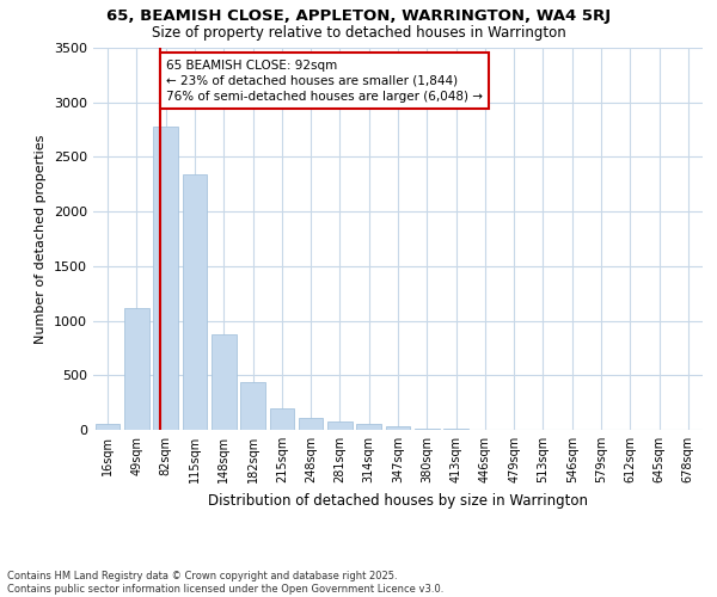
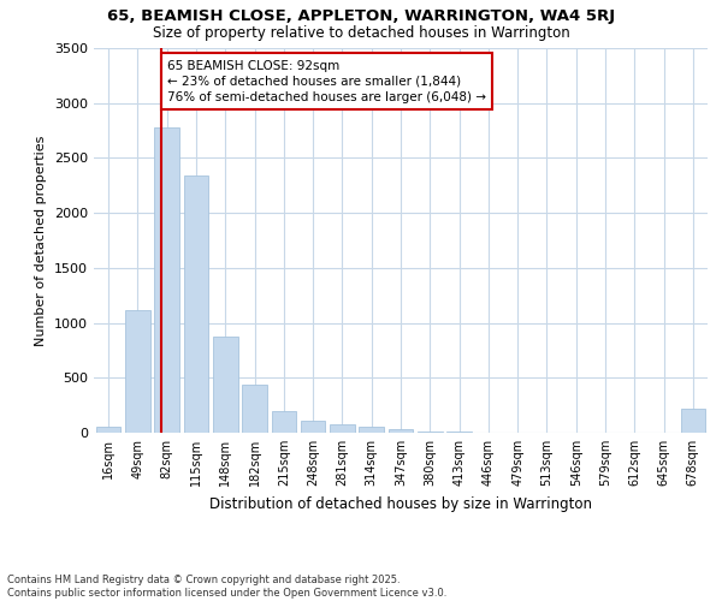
678sqm: 0 -> 220
